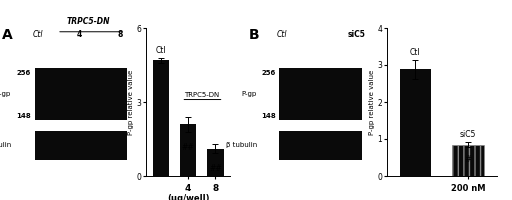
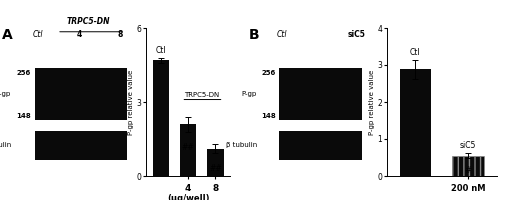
200 nM: 0.85 -> 0.55
